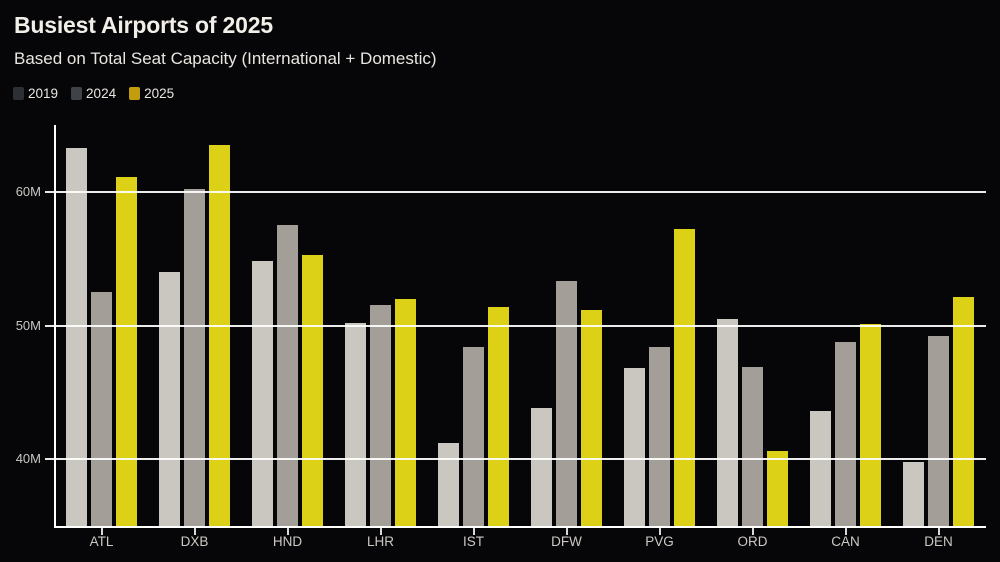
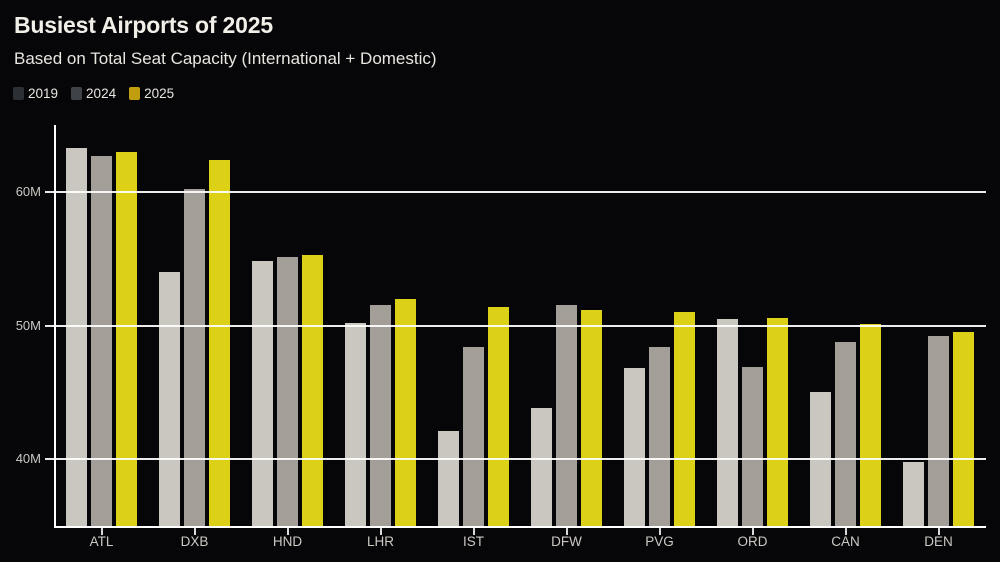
2024/ATL: 52.5M -> 62.7M
2025/ATL: 61.1M -> 63.0M
2025/DXB: 63.5M -> 62.4M
2024/HND: 57.5M -> 55.1M
2019/IST: 41.2M -> 42.1M
2024/DFW: 53.3M -> 51.5M
2025/PVG: 57.2M -> 51.0M
2025/ORD: 40.6M -> 50.6M
2019/CAN: 43.6M -> 45.0M
2025/DEN: 52.1M -> 49.5M
